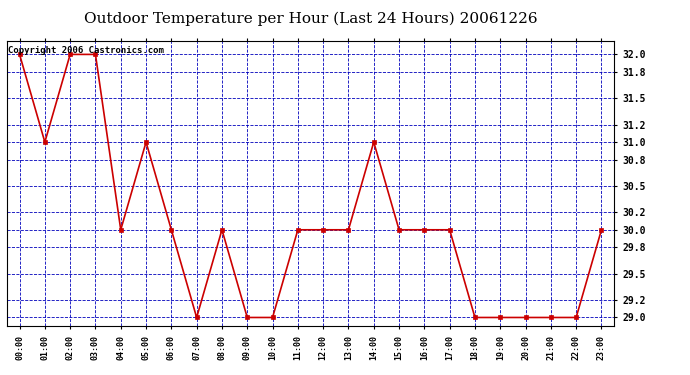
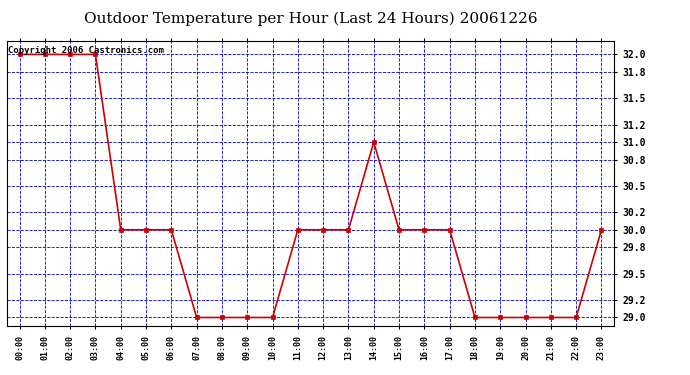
01:00: 31 -> 32
05:00: 31 -> 30
08:00: 30 -> 29
